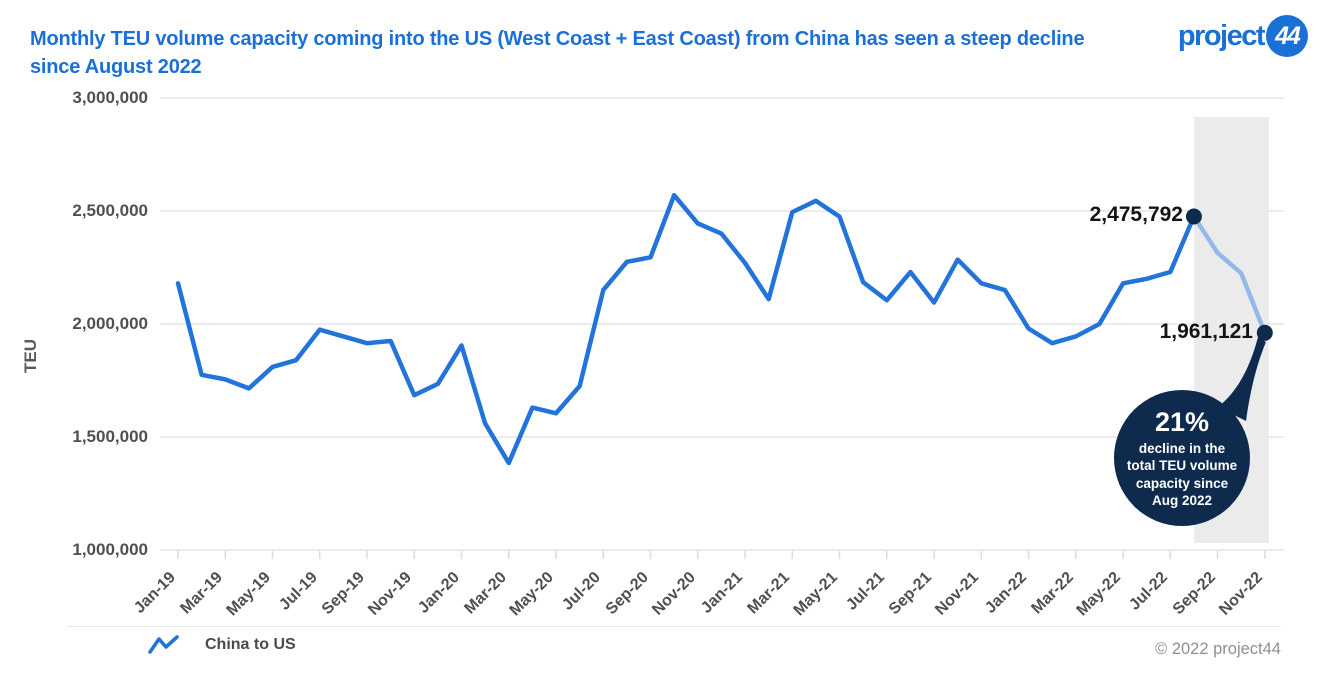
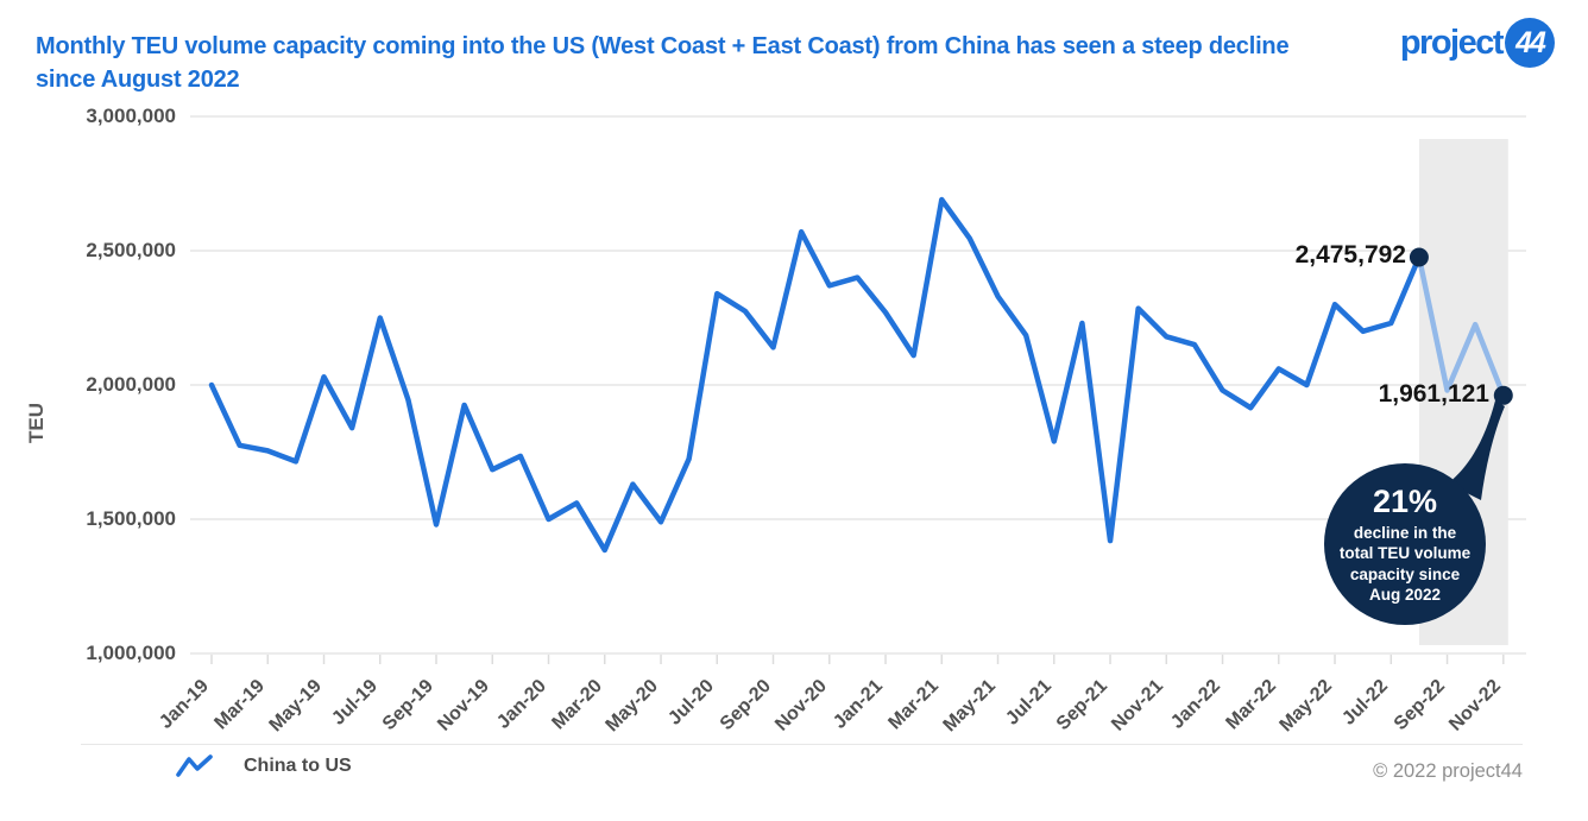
Jan-19: 2180000 -> 2000000
May-19: 1810000 -> 2030000
Jul-19: 1980000 -> 2250000
Sep-19: 1920000 -> 1480000
Jan-20: 1900000 -> 1500000
May-20: 1600000 -> 1490000
Jul-20: 2150000 -> 2340000
Sep-20: 2300000 -> 2140000
Nov-20: 2440000 -> 2370000
Mar-21: 2500000 -> 2690000
May-21: 2480000 -> 2330000
Jul-21: 2100000 -> 1790000
Sep-21: 2100000 -> 1420000
Mar-22: 1940000 -> 2060000
May-22: 2180000 -> 2300000
Sep-22: 2320000 -> 1980000
